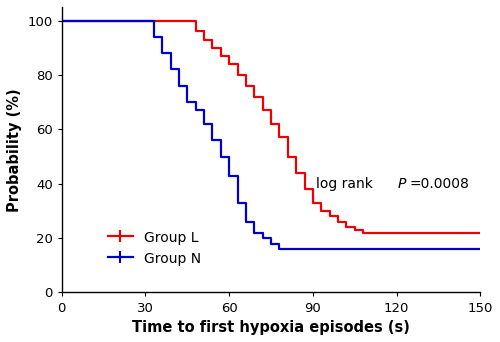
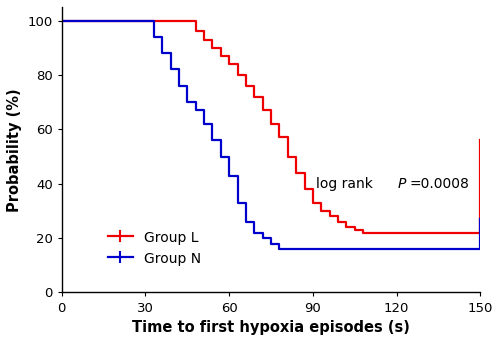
Group L/150: 22 -> 56
Group N/150: 16 -> 27
